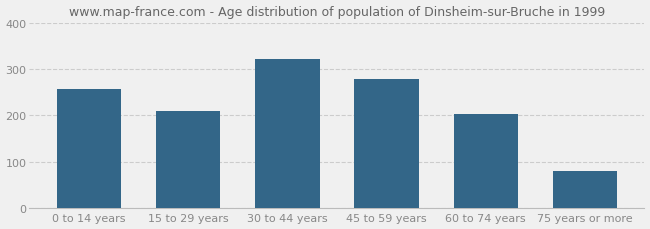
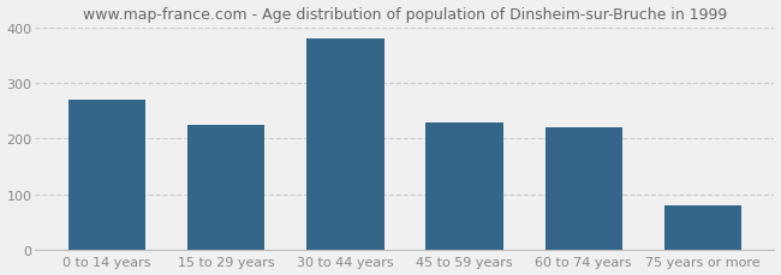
0 to 14 years: 258 -> 270
15 to 29 years: 210 -> 225
30 to 44 years: 323 -> 380
45 to 59 years: 278 -> 230
60 to 74 years: 202 -> 220
